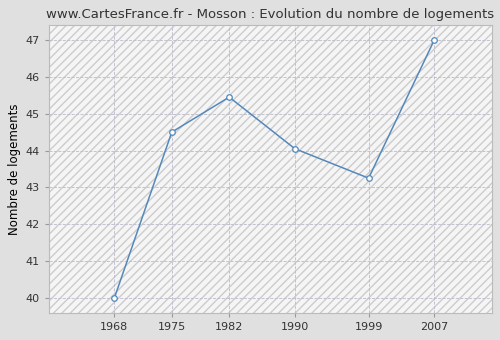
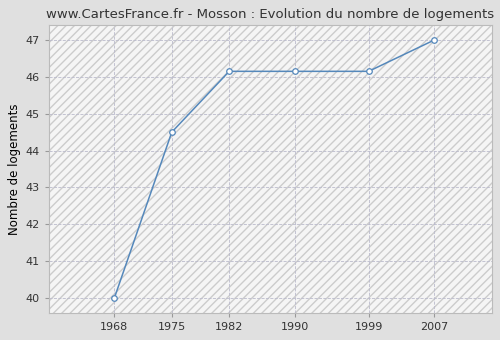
1982: 45.45 -> 46.15
1990: 44.05 -> 46.15
1999: 43.25 -> 46.15
